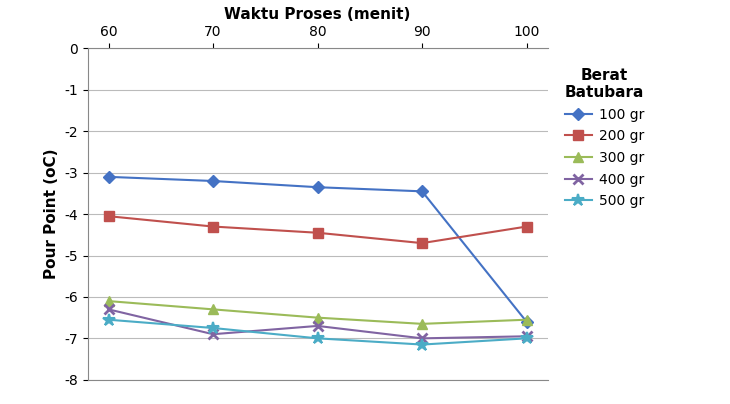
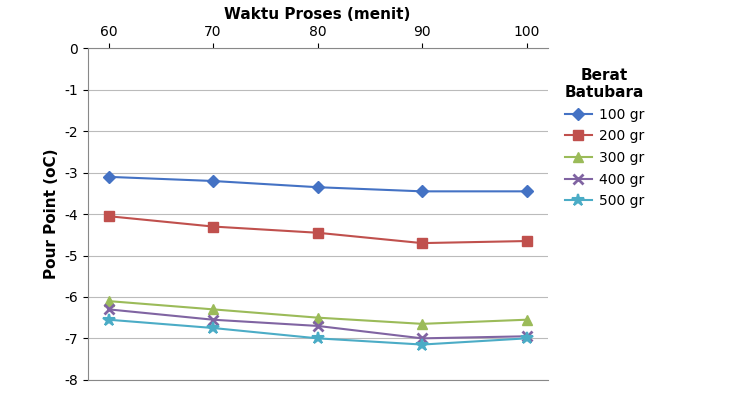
400 gr/70: -6.90 -> -6.55
100 gr/100: -6.60 -> -3.45
200 gr/100: -4.30 -> -4.65
